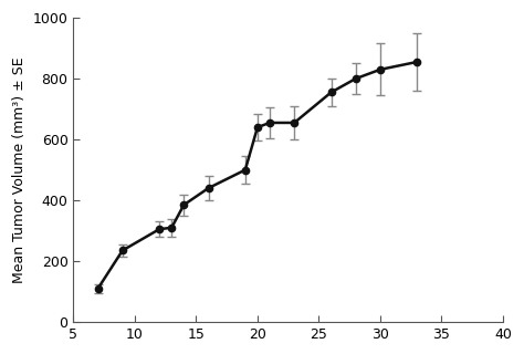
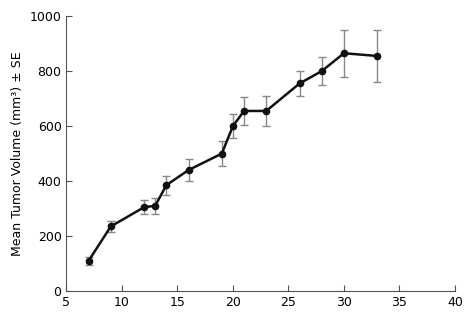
20: 640 -> 600
30: 830 -> 865
